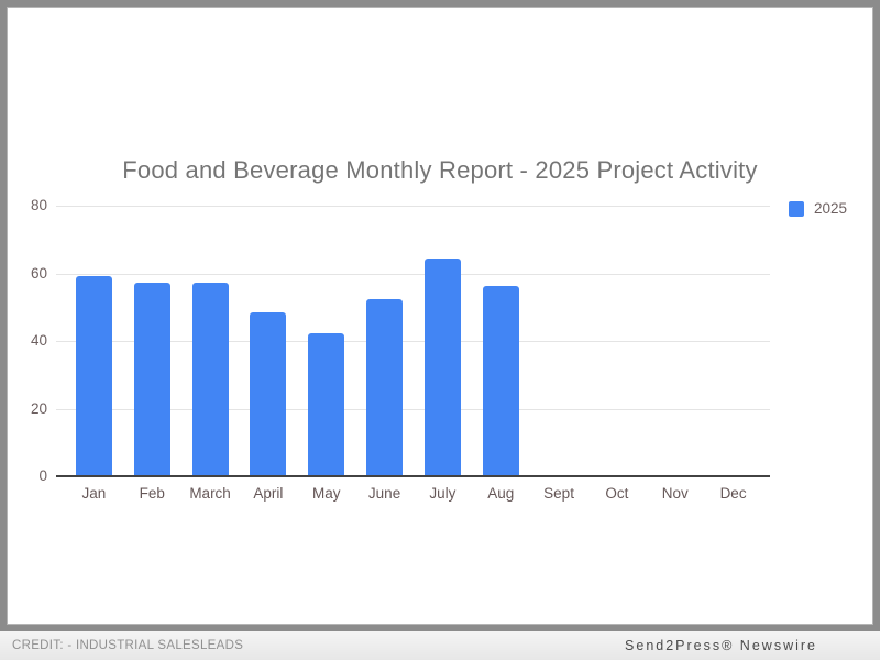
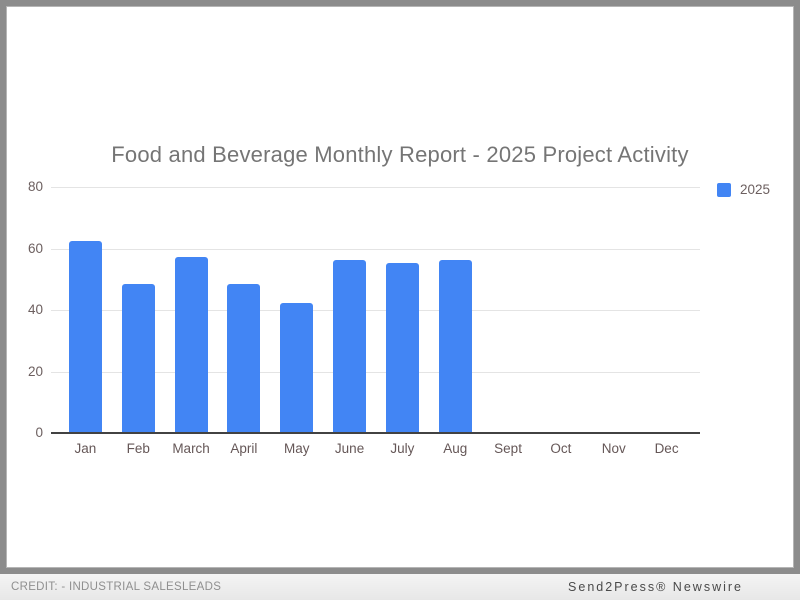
Jan: 59 -> 62
Feb: 57 -> 48
June: 52 -> 56
July: 64 -> 55
